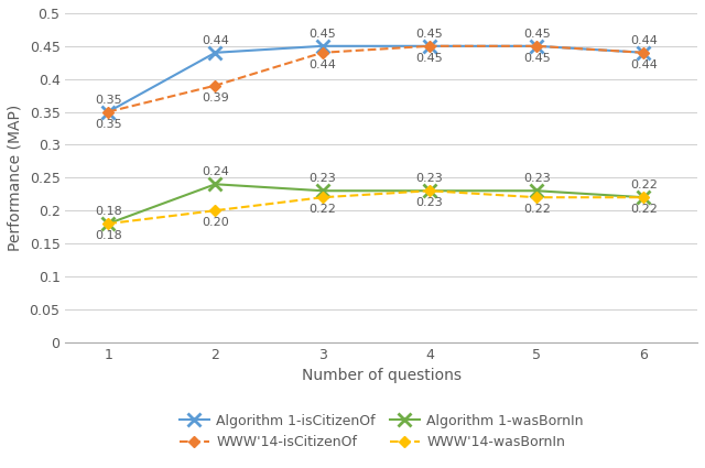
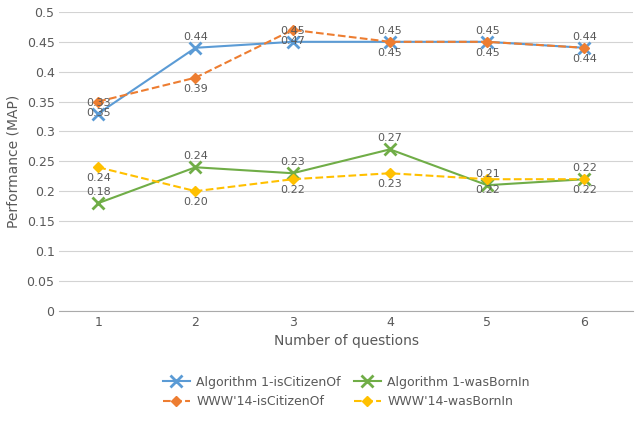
Algorithm 1-isCitizenOf/1: 0.35 -> 0.33
WWW'14-wasBornIn/1: 0.18 -> 0.24
WWW'14-isCitizenOf/3: 0.44 -> 0.47
Algorithm 1-wasBornIn/4: 0.23 -> 0.27
Algorithm 1-wasBornIn/5: 0.23 -> 0.21
